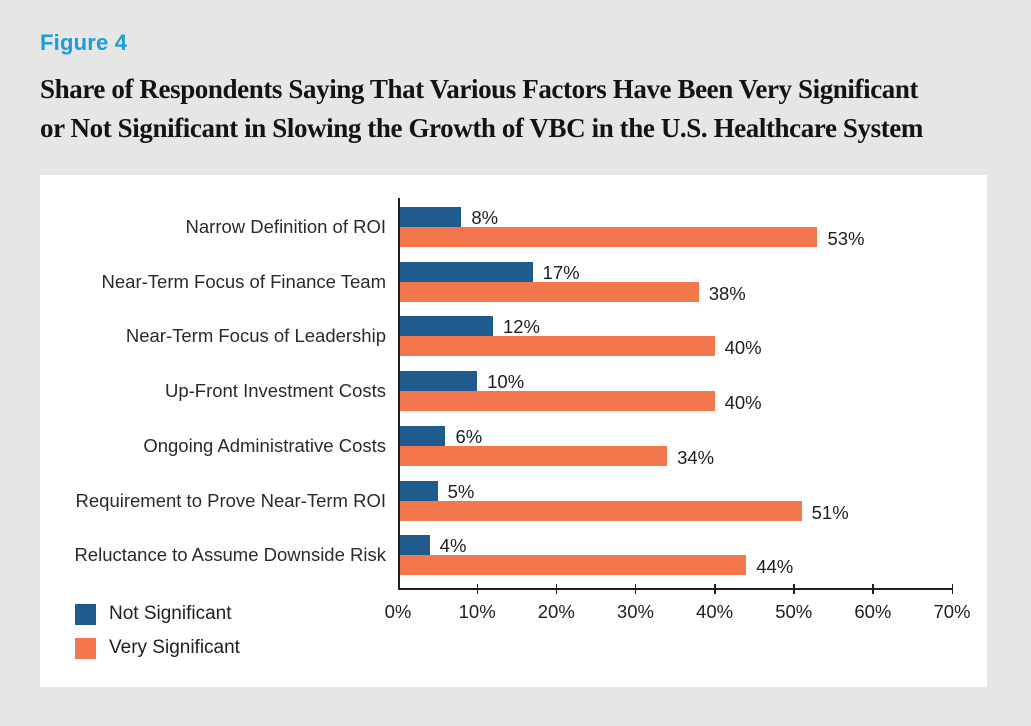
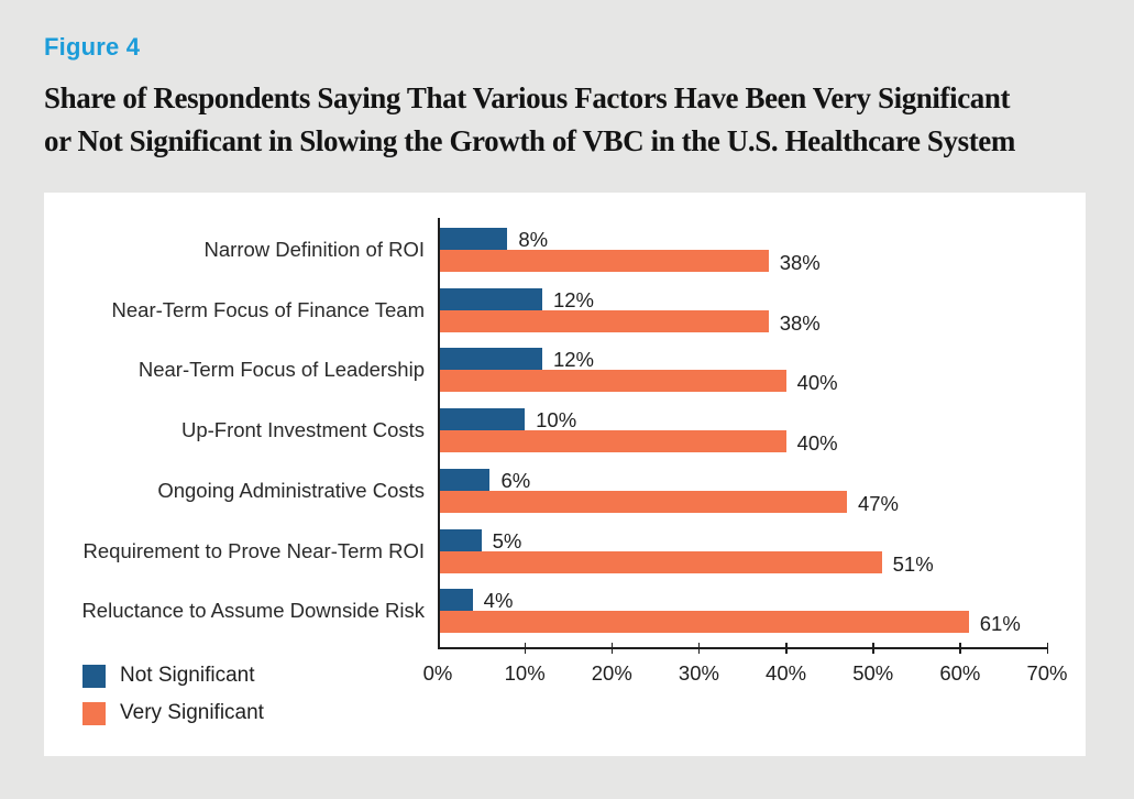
Very Significant/Narrow Definition of ROI: 53% -> 38%
Not Significant/Near-Term Focus of Finance Team: 17% -> 12%
Very Significant/Ongoing Administrative Costs: 34% -> 47%
Very Significant/Reluctance to Assume Downside Risk: 44% -> 61%
